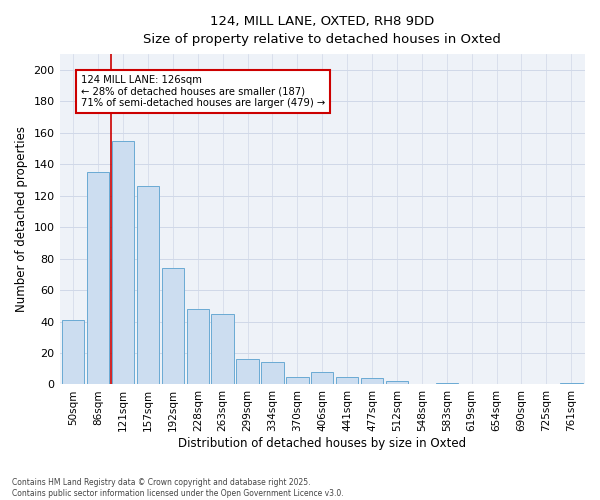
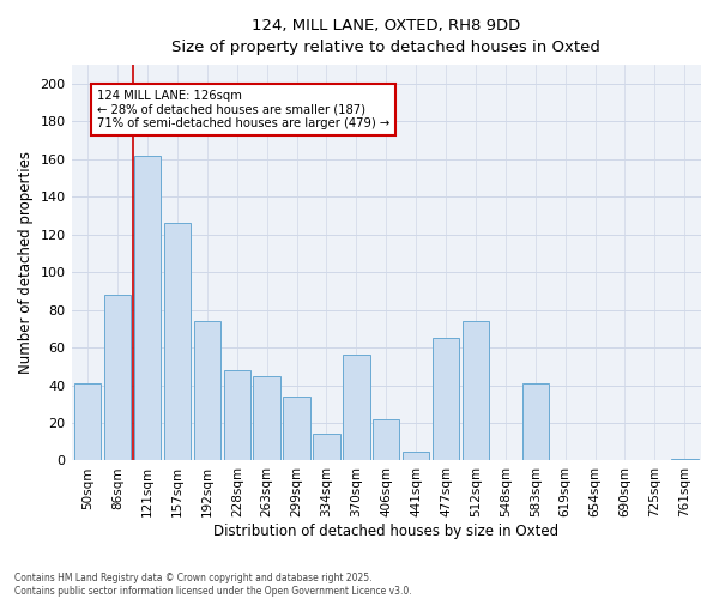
86sqm: 135 -> 88
121sqm: 155 -> 162
299sqm: 16 -> 34
370sqm: 5 -> 56
406sqm: 8 -> 22
477sqm: 4 -> 65
512sqm: 2 -> 74
583sqm: 1 -> 41
